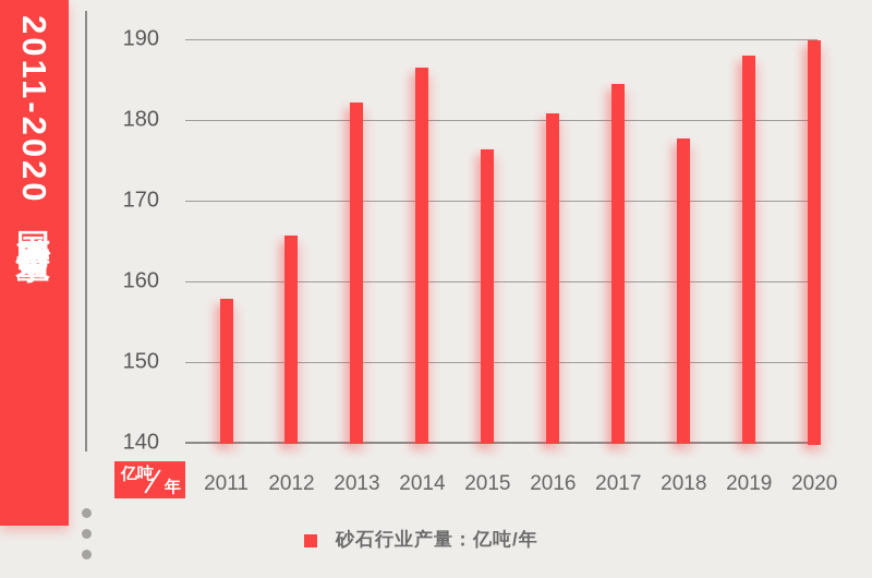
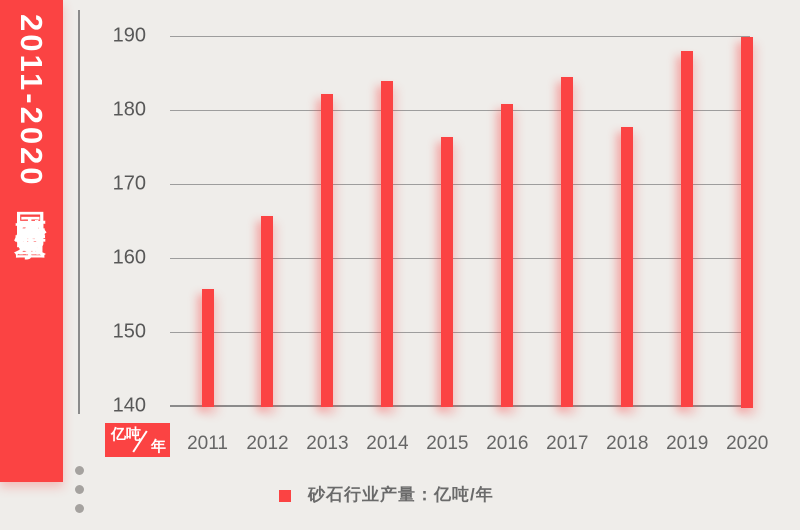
2011: 158 -> 156
2014: 186 -> 184
